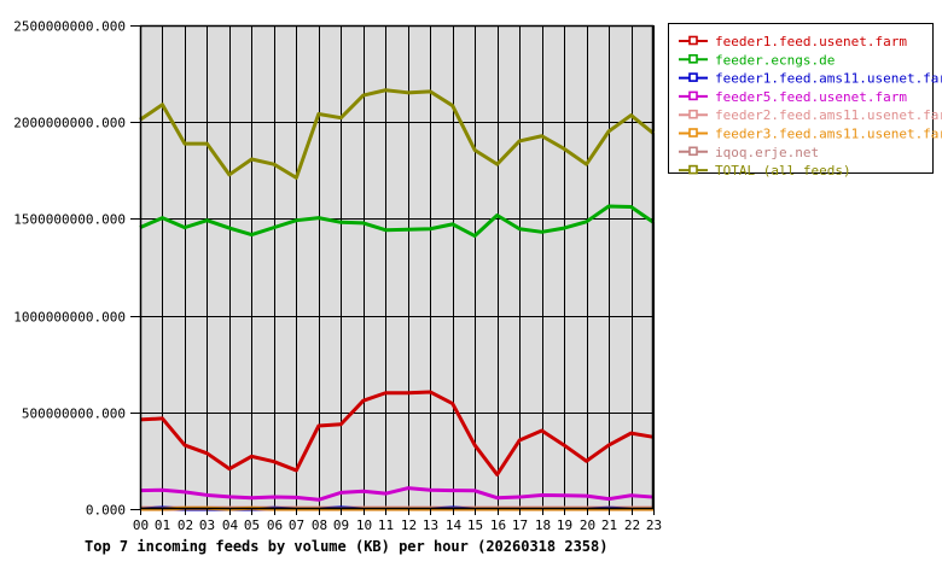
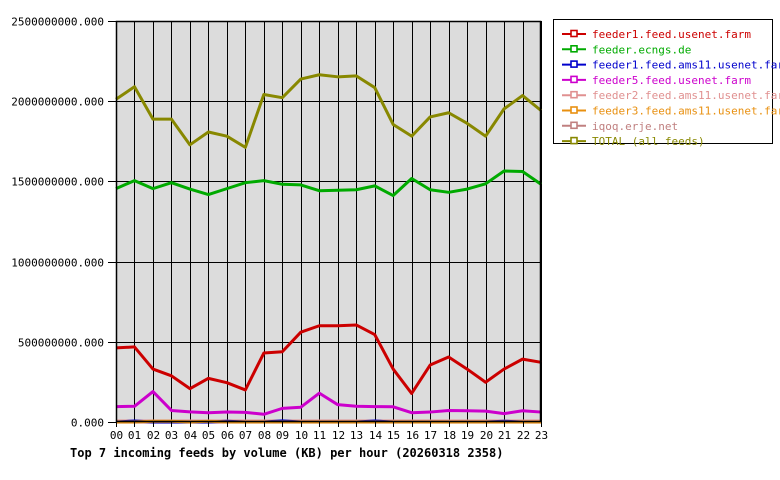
feeder5.feed.usenet.farm/02: 90000000 -> 190000000
feeder5.feed.usenet.farm/11: 80000000 -> 180000000
